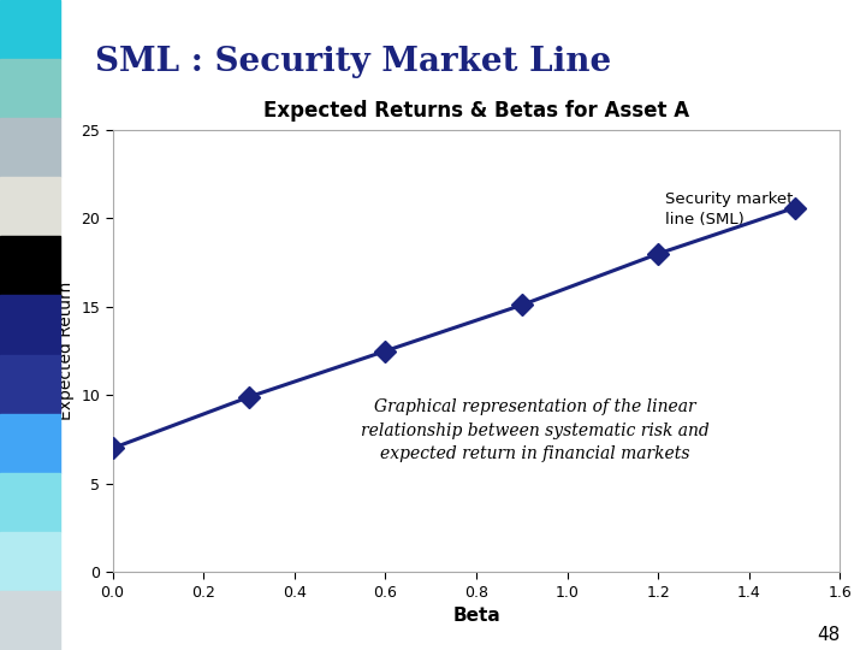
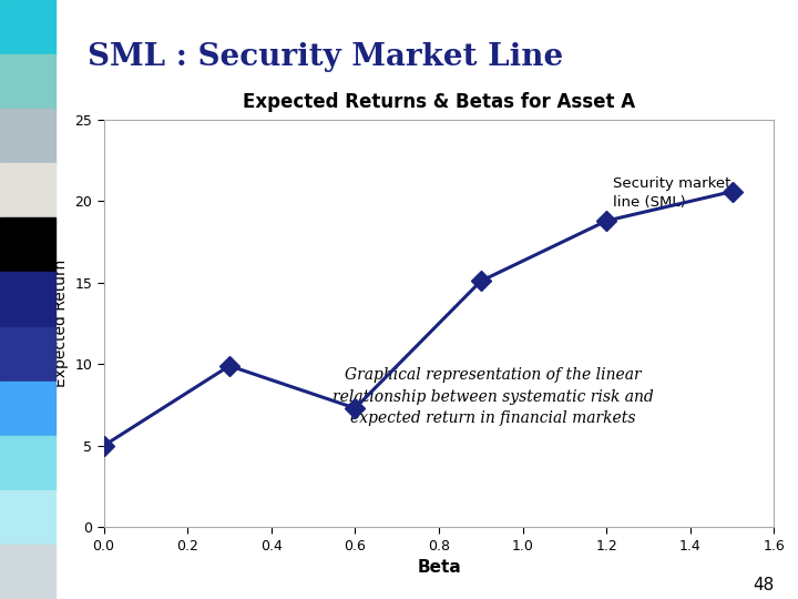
0.0: 7.0 -> 5.0
0.6: 12.5 -> 7.3
1.2: 18.0 -> 18.8
